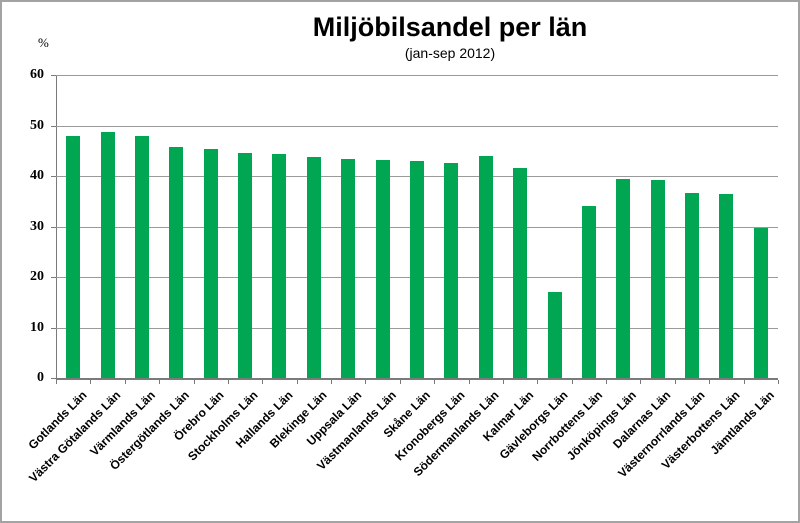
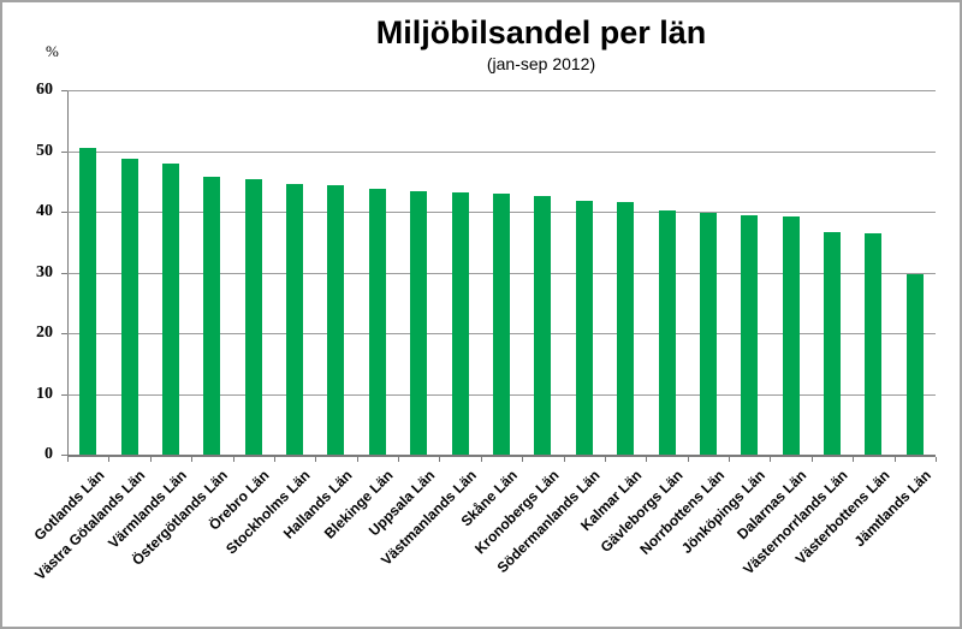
Gotlands Län: 48 -> 50
Södermanlands Län: 44 -> 42
Gävleborgs Län: 17 -> 40
Norrbottens Län: 34 -> 40
